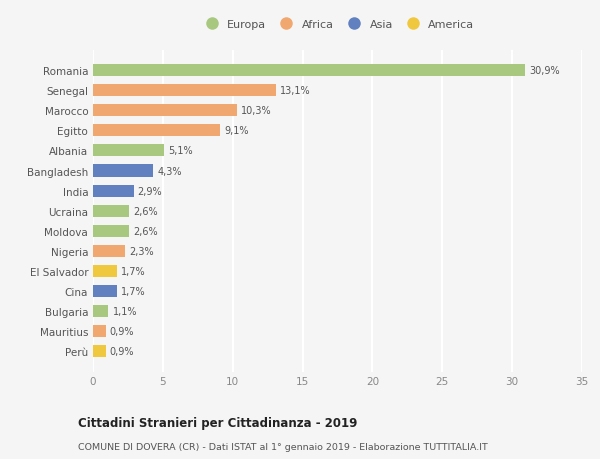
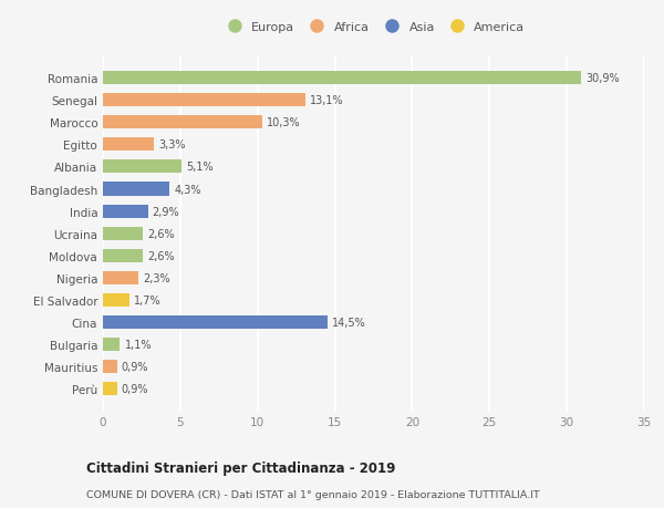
Egitto: 9,1% -> 3,3%
Cina: 1,7% -> 14,5%
